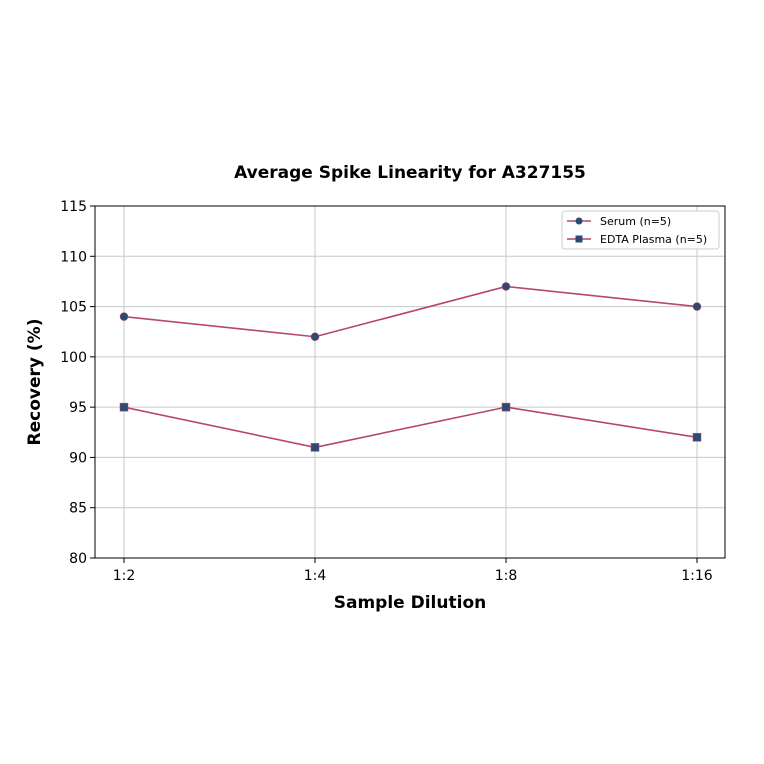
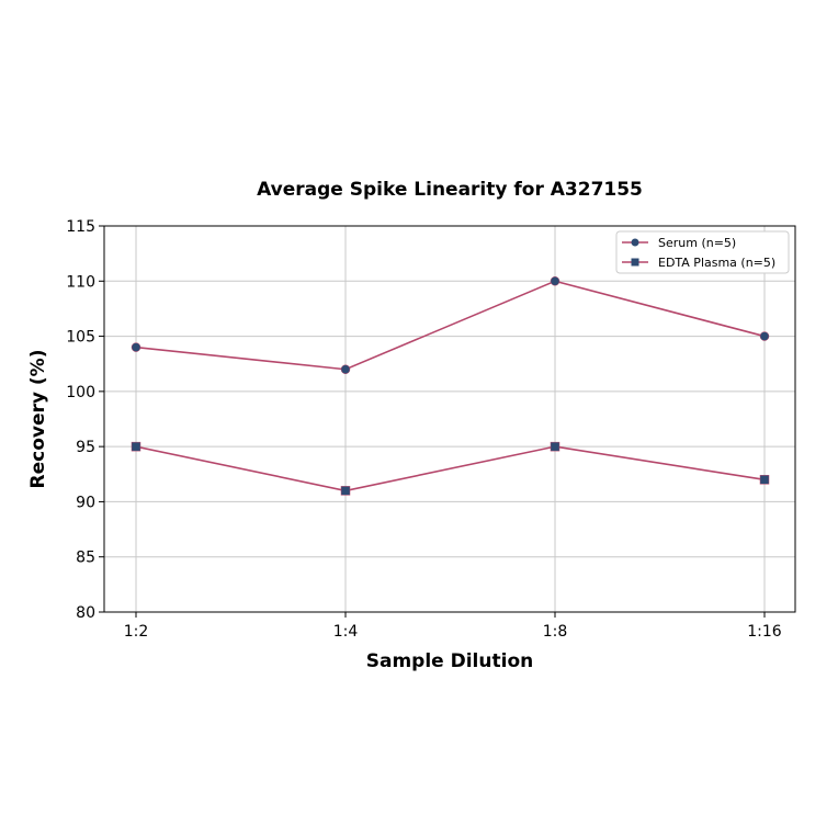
Serum (n=5)/1:8: 107 -> 110
